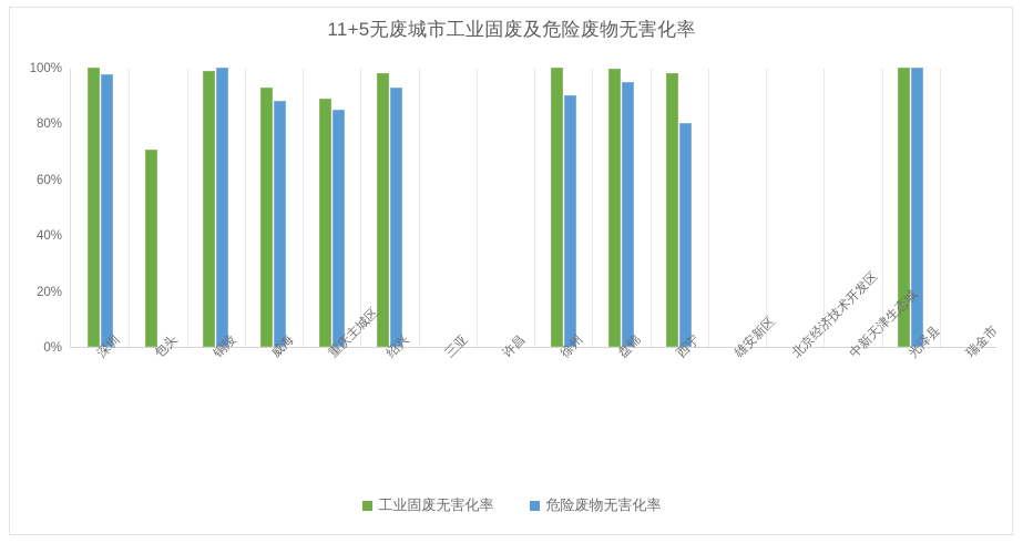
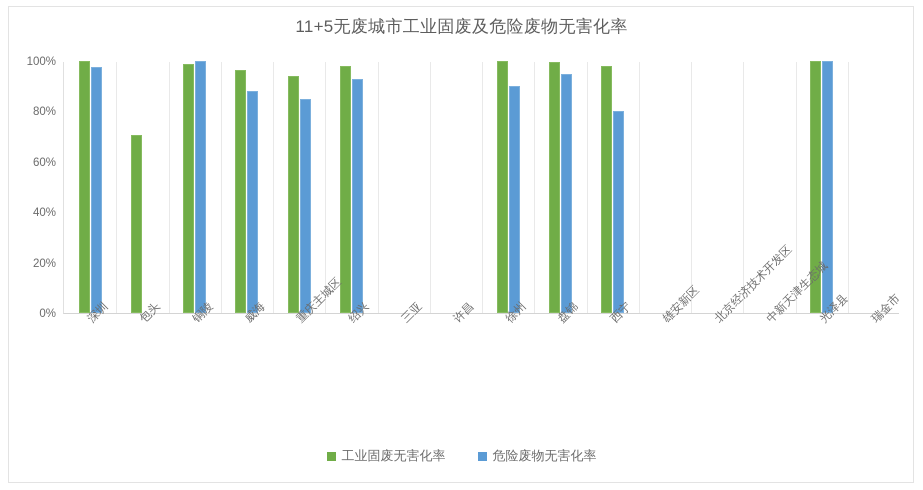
工业固废无害化率/威海: 93% -> 96%
工业固废无害化率/重庆主城区: 89% -> 94%
